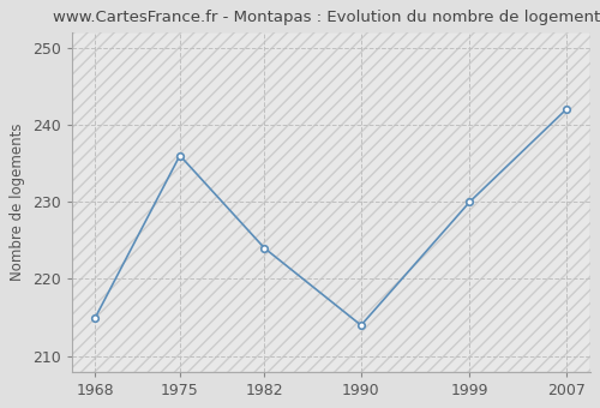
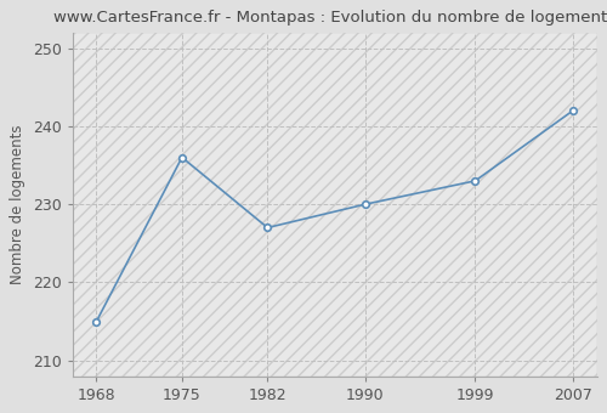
1982: 224 -> 227
1990: 214 -> 230
1999: 230 -> 233
